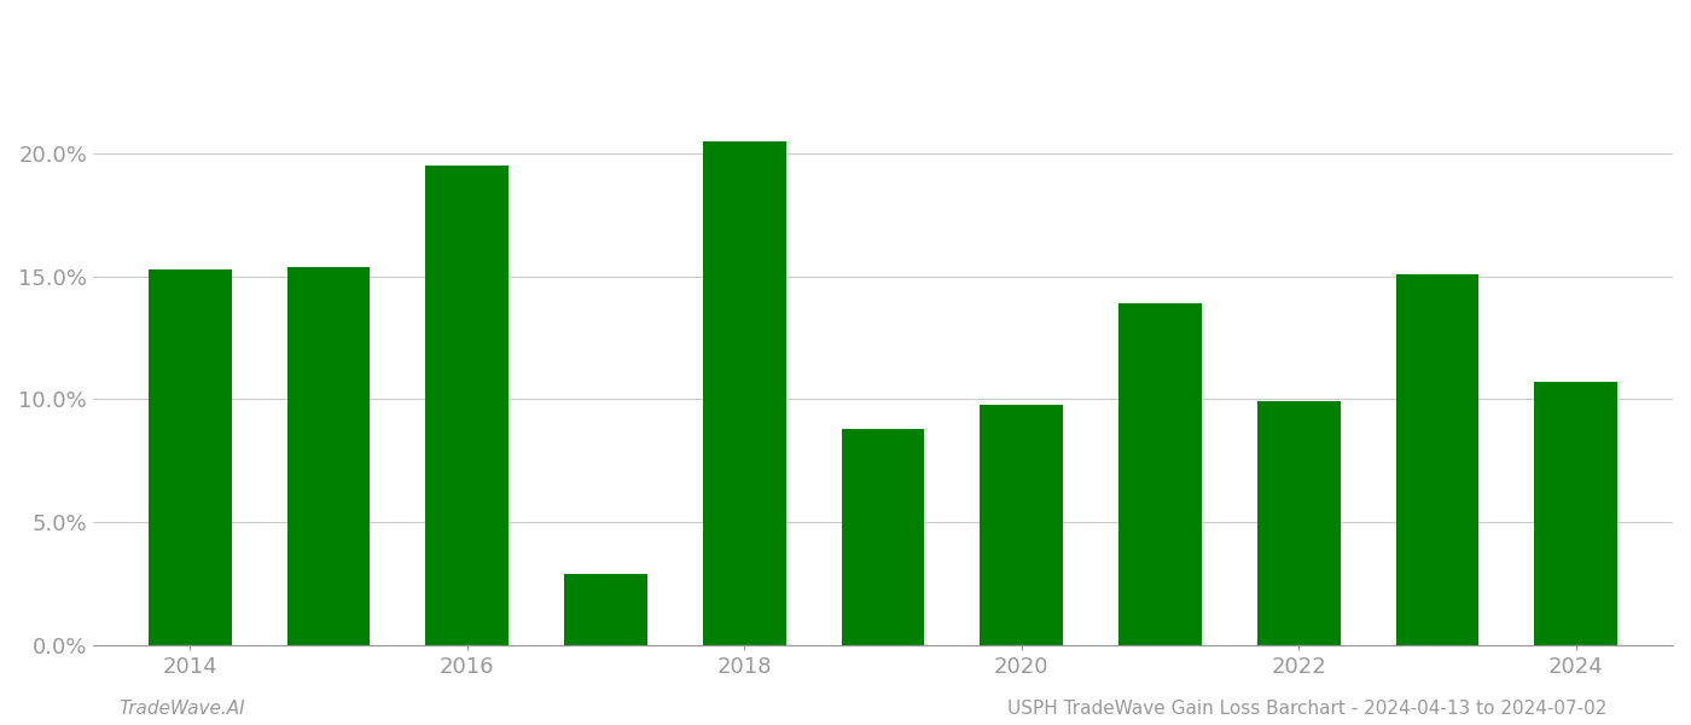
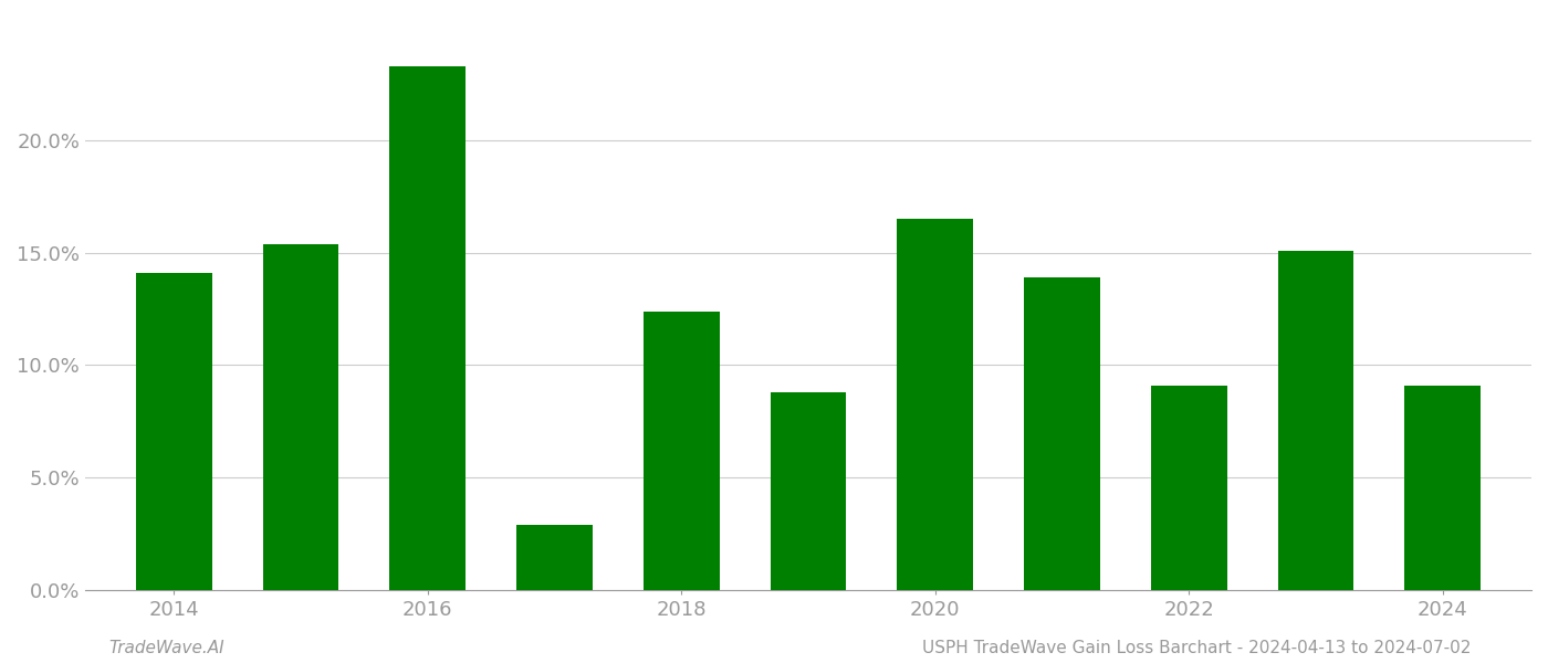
2014: 15.3% -> 14.1%
2016: 19.5% -> 23.3%
2018: 20.5% -> 12.4%
2020: 9.8% -> 16.5%
2022: 9.9% -> 9.1%
2024: 10.7% -> 9.1%
